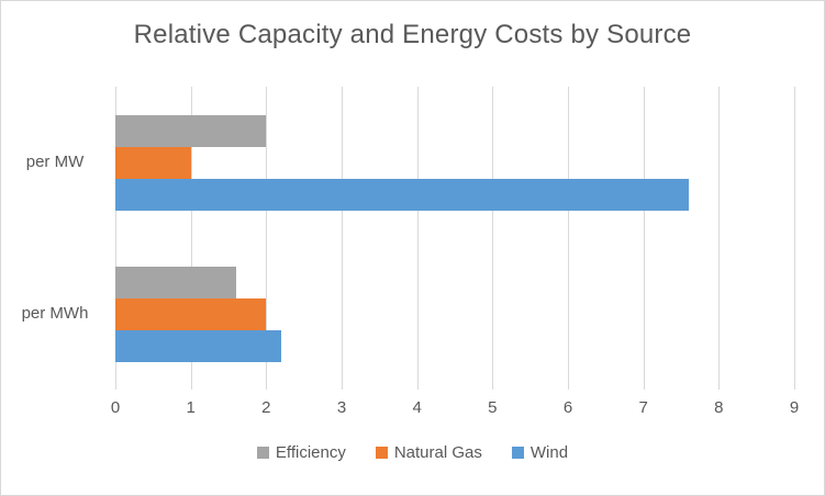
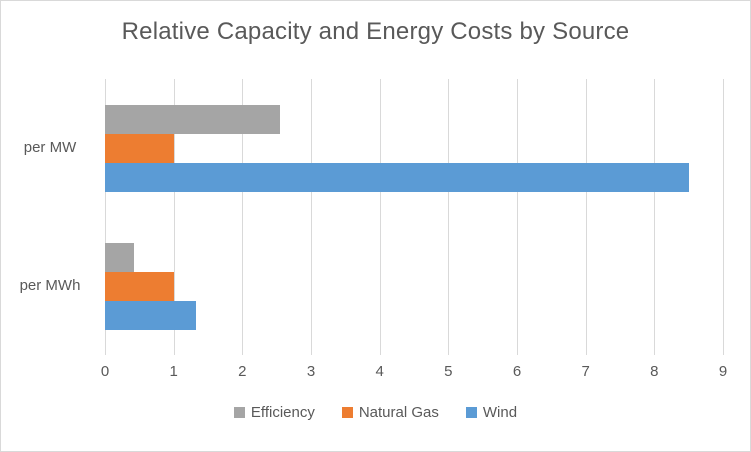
Efficiency/per MW: 2.0 -> 2.5
Wind/per MW: 7.6 -> 8.5
Efficiency/per MWh: 1.6 -> 0.4
Natural Gas/per MWh: 2 -> 1
Wind/per MWh: 2.2 -> 1.3
